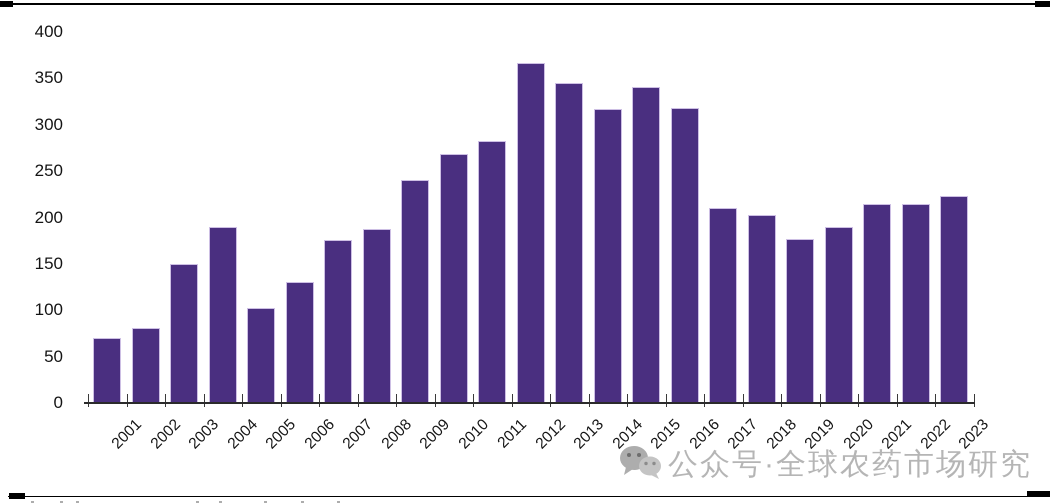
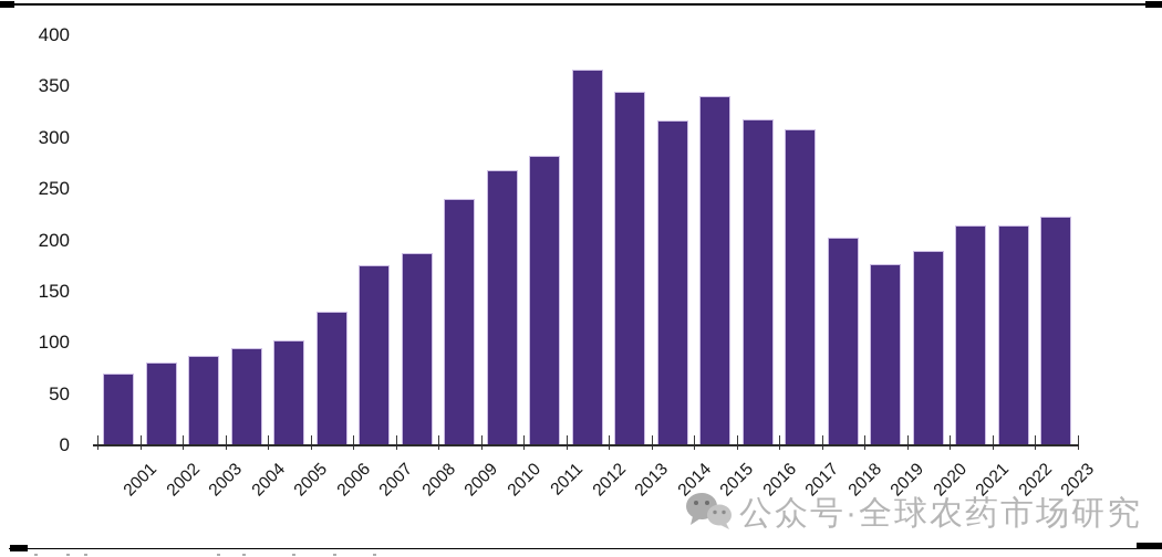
2003: 150 -> 90
2004: 190 -> 100
2017: 210 -> 310
